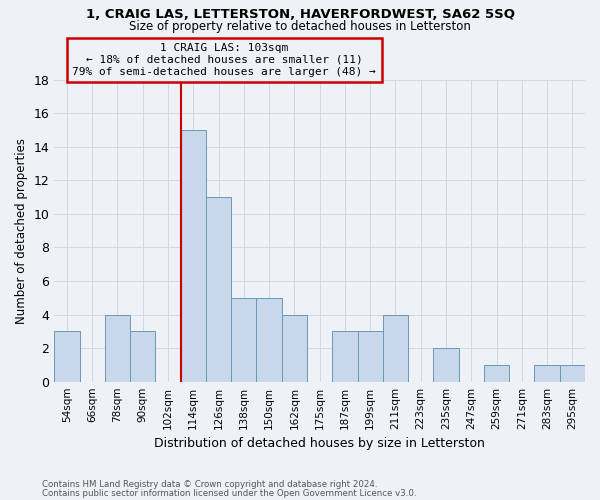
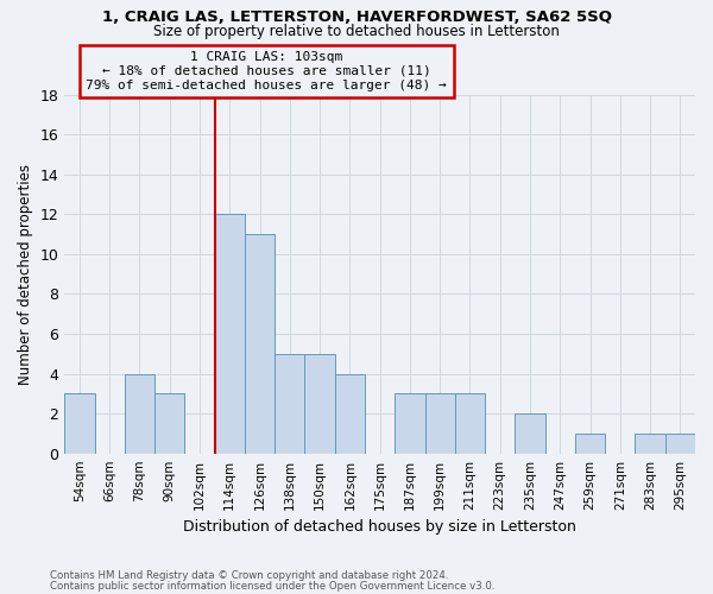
114sqm: 15 -> 12
211sqm: 4 -> 3
